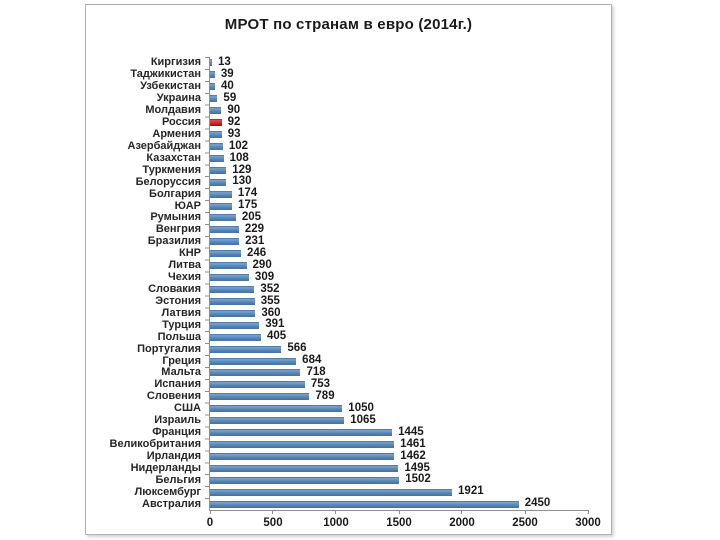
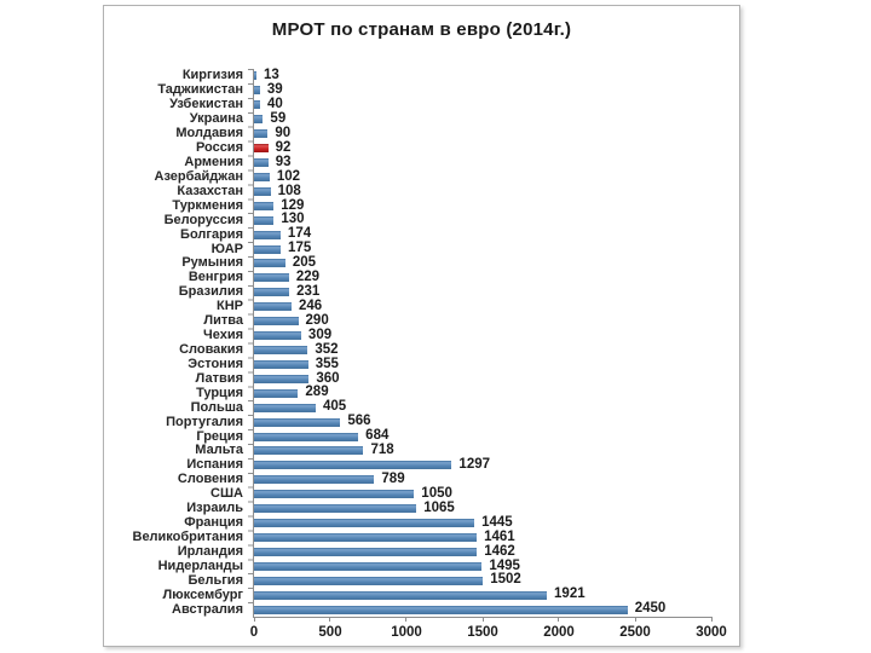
Турция: 391 -> 289
Испания: 753 -> 1297
